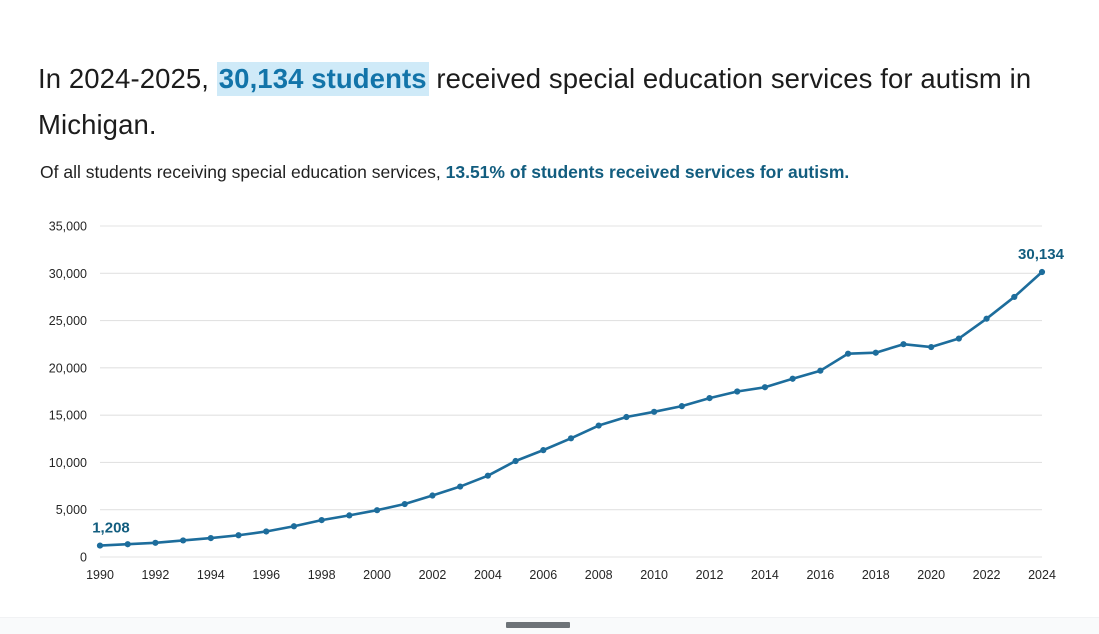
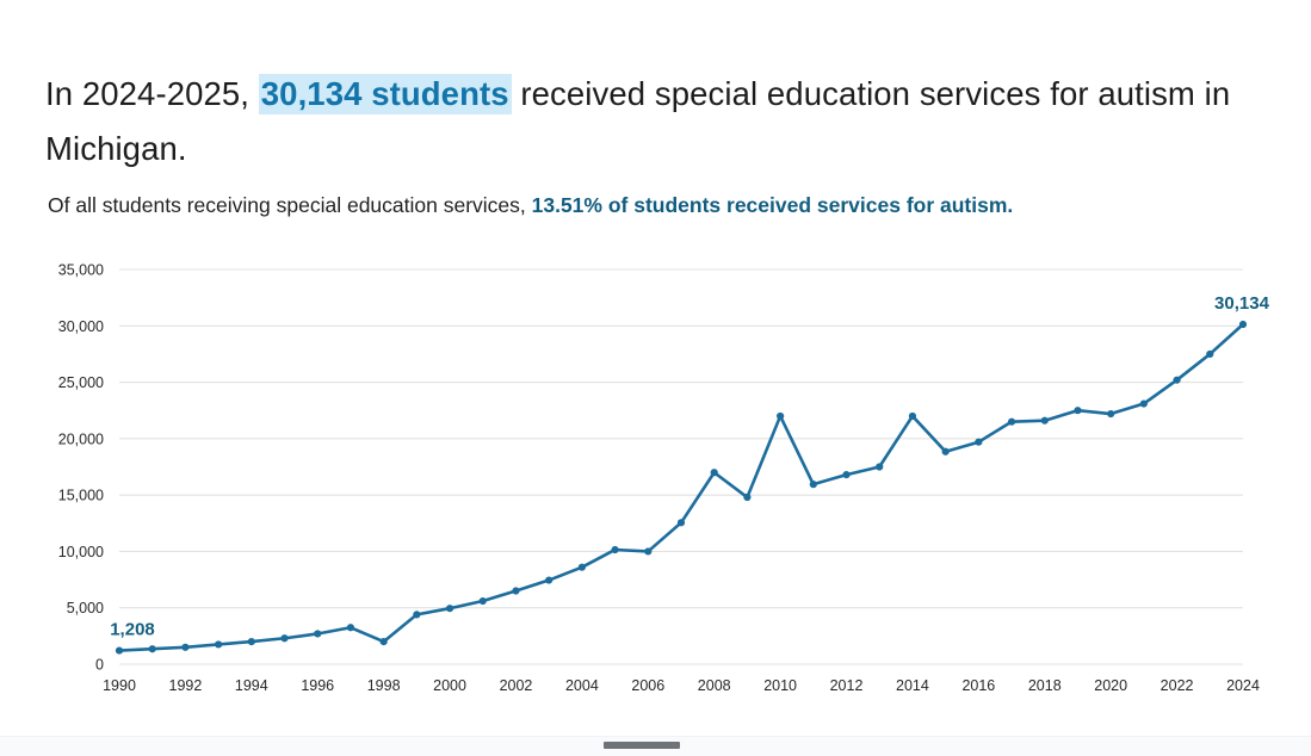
1998: 4000 -> 2000
2006: 11000 -> 10000
2008: 14000 -> 17000
2010: 15000 -> 22000
2014: 18000 -> 22000
